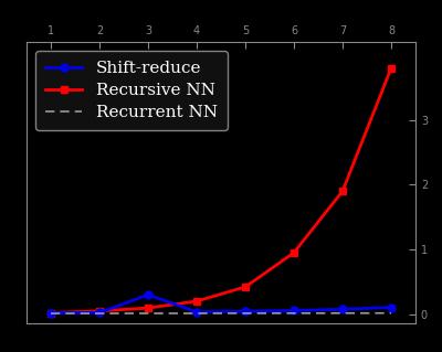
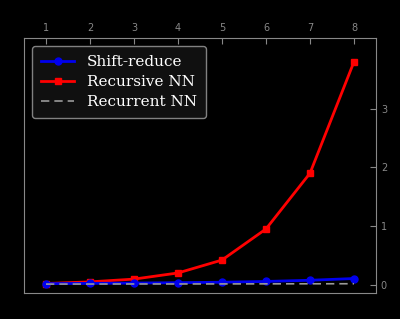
Shift-reduce/3: 0.30 -> 0.03
